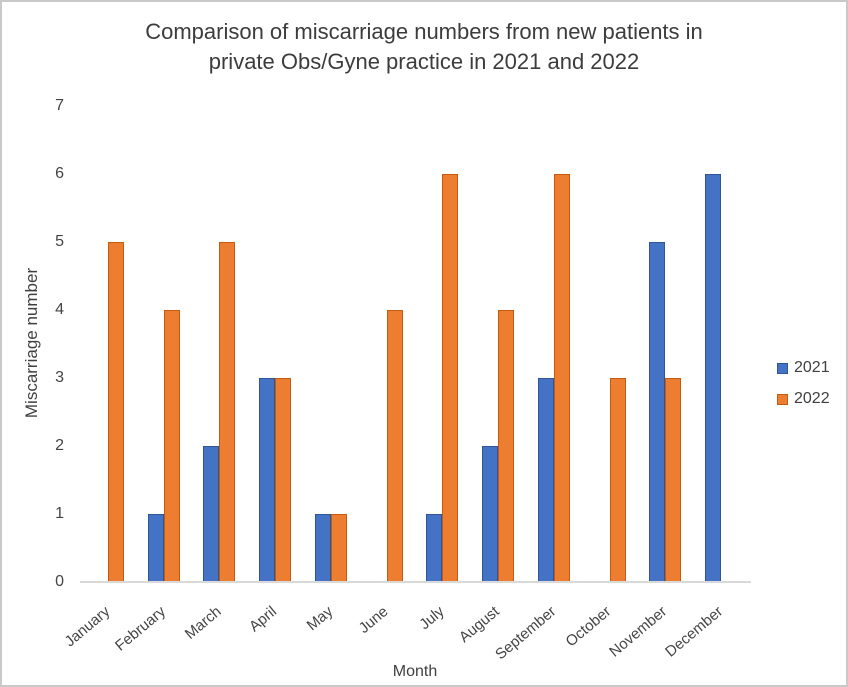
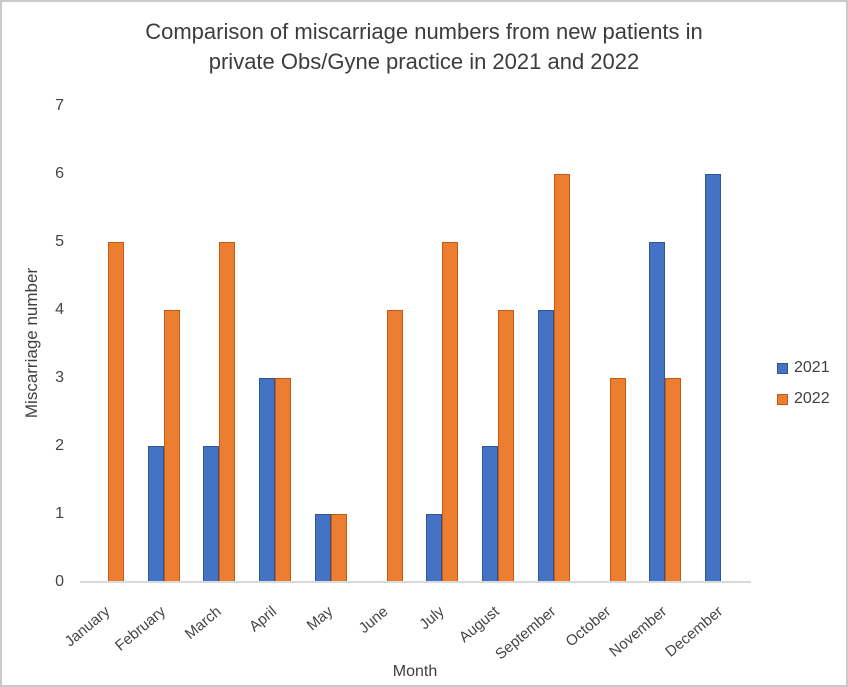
2021/February: 1 -> 2
2022/July: 6 -> 5
2021/September: 3 -> 4
